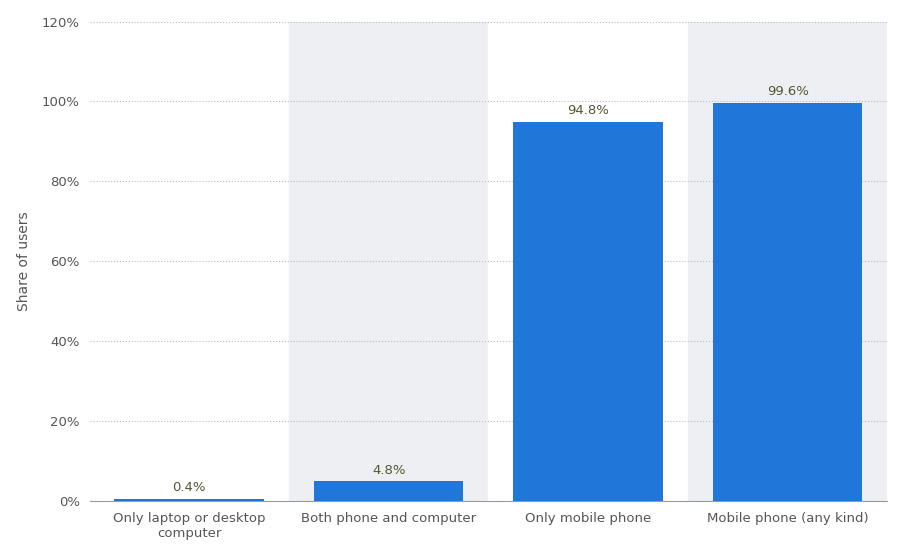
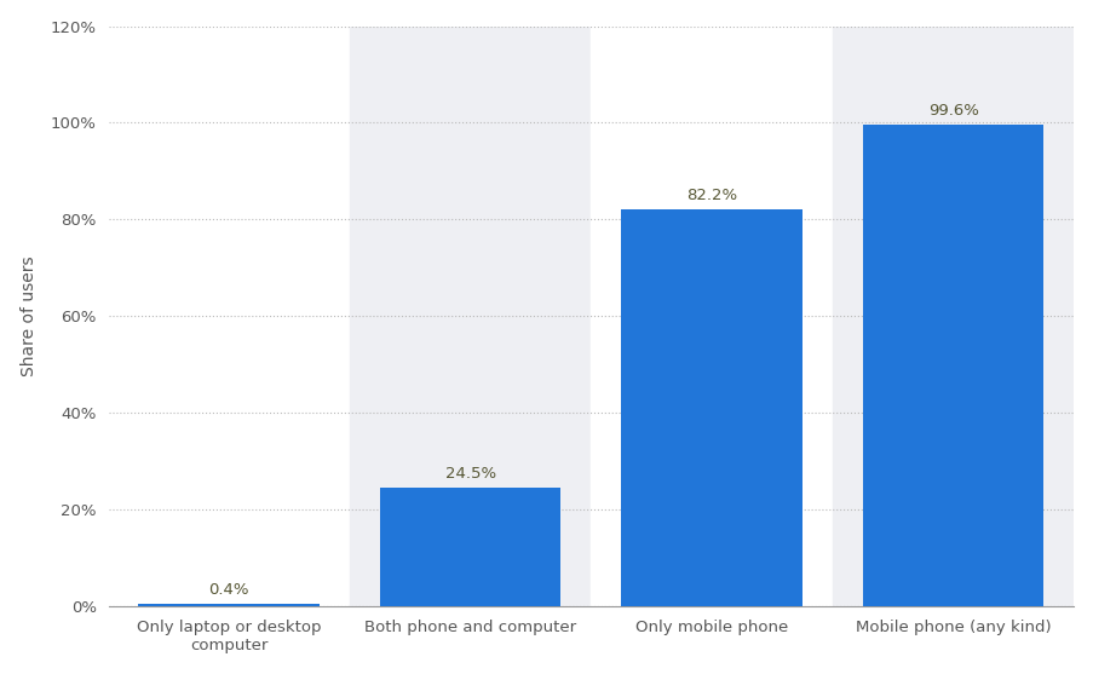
Both phone and computer: 4.8% -> 24.5%
Only mobile phone: 94.8% -> 82.2%
